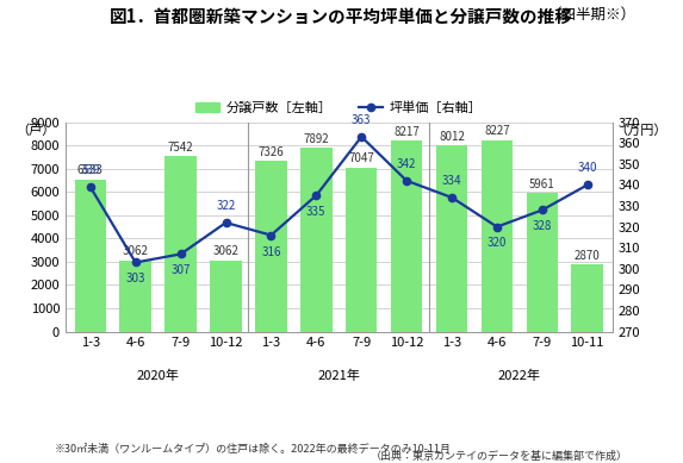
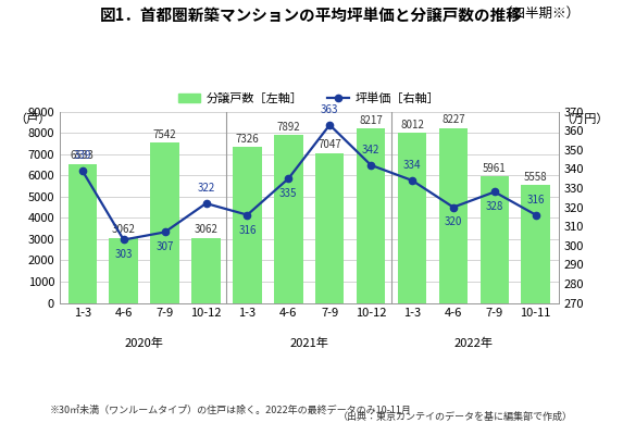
分譲戸数［左軸］/10-11: 2870 -> 5558
坪単価［右軸］/10-11: 340 -> 316
